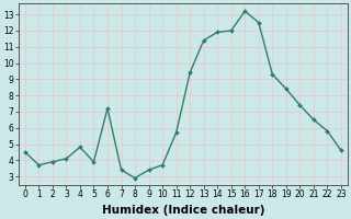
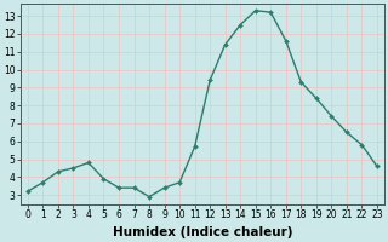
0: 4.5 -> 3.2
2: 3.9 -> 4.3
3: 4.1 -> 4.5
6: 7.2 -> 3.4
14: 11.9 -> 12.5
15: 12.0 -> 13.3
17: 12.5 -> 11.6
